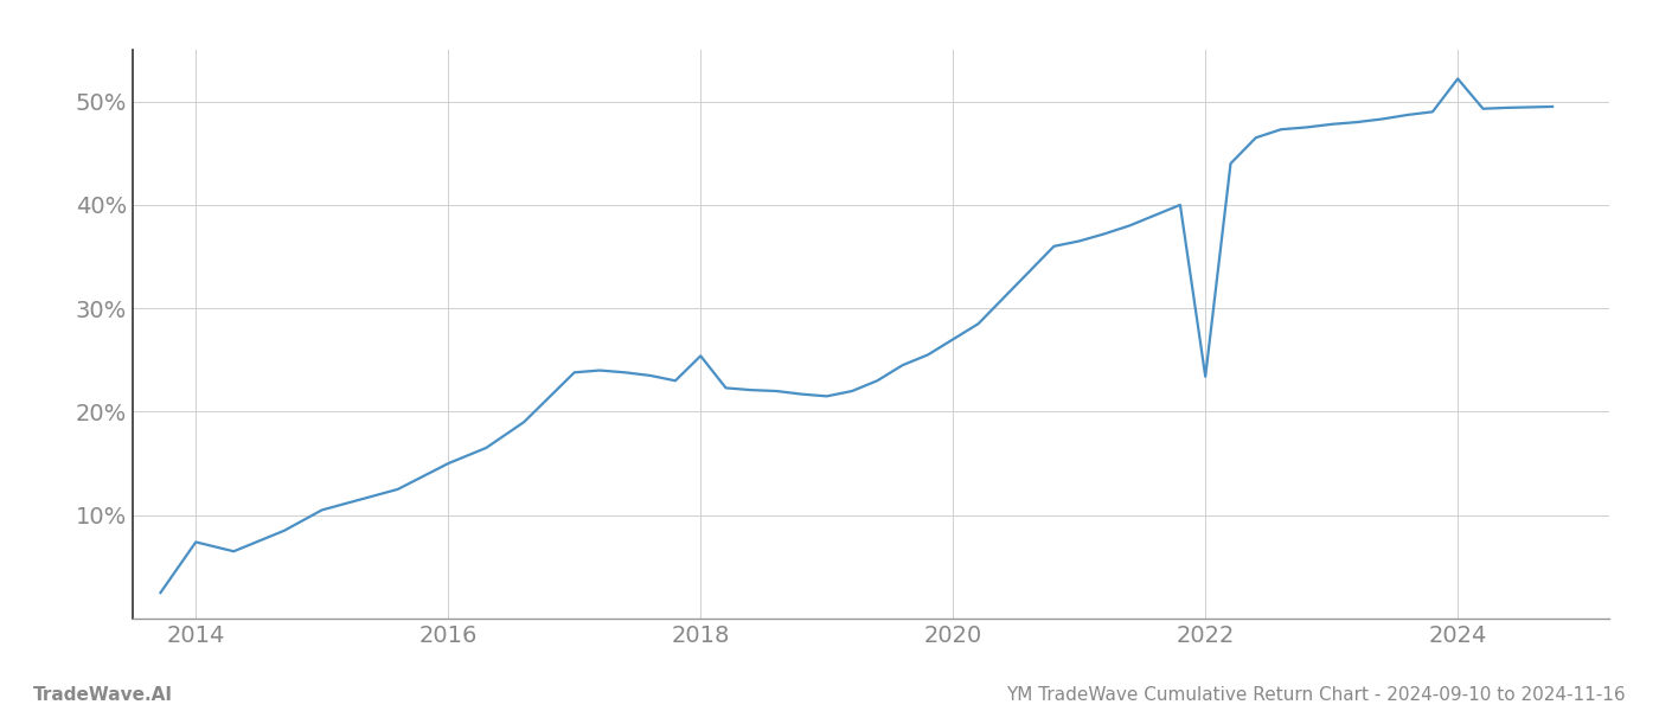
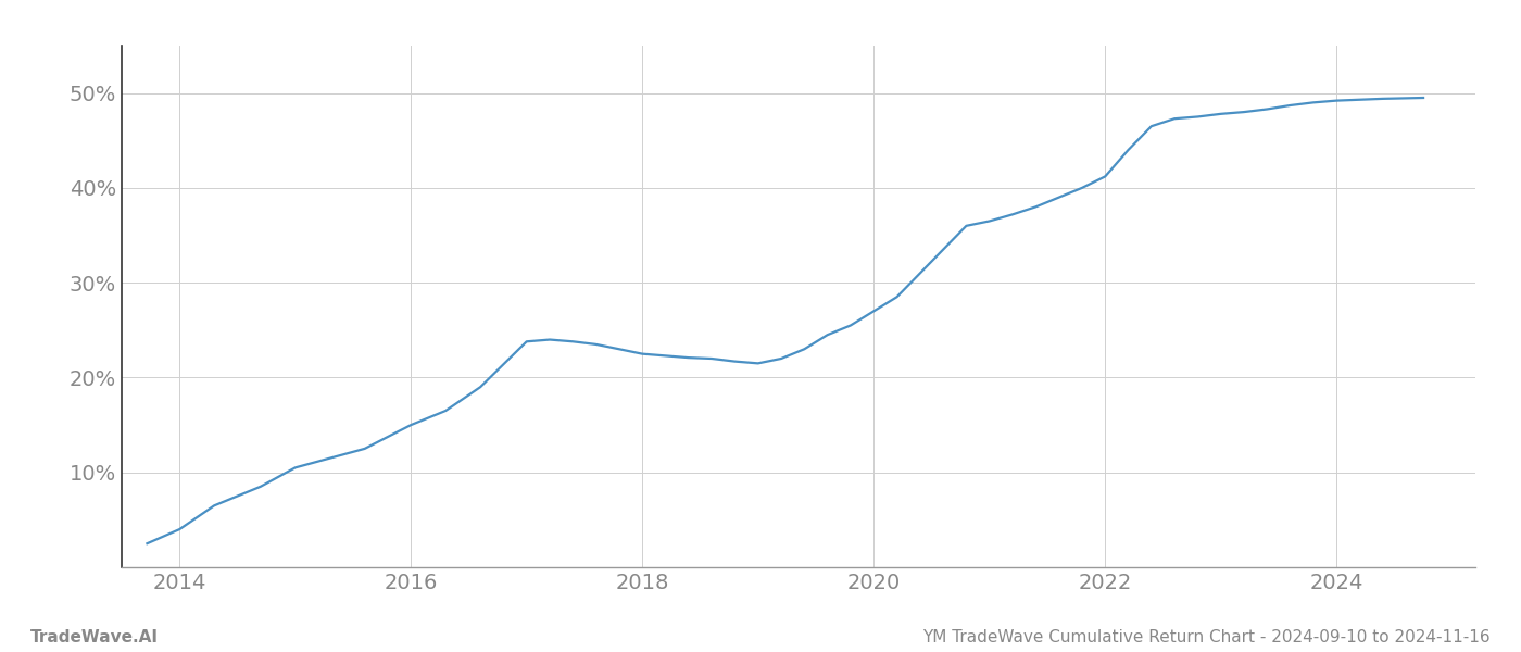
2014: 7.4% -> 4.0%
2018: 25.4% -> 22.5%
2022: 23.4% -> 41.2%
2024: 52.2% -> 49.2%
